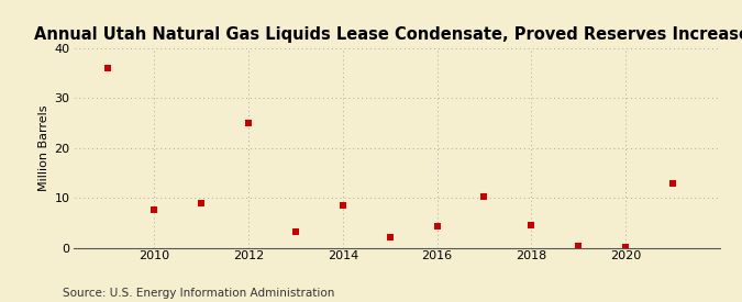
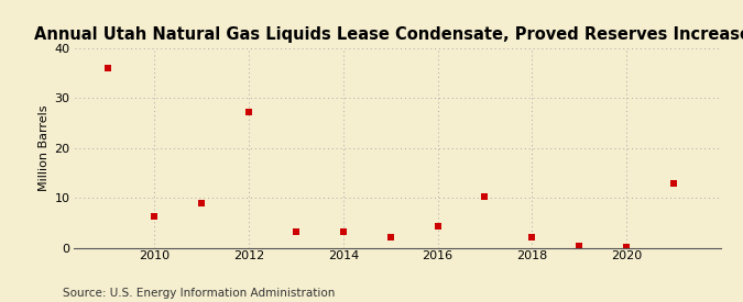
2010: 7.5 -> 6.2
2012: 25.0 -> 27.2
2014: 8.5 -> 3.1
2018: 4.5 -> 2.1
